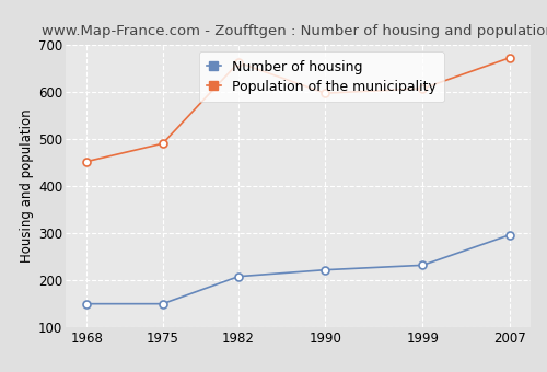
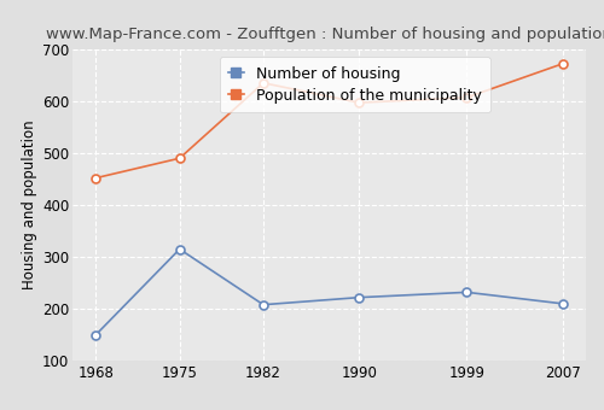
Number of housing/1975: 150 -> 315
Population of the municipality/1982: 662 -> 635
Number of housing/2007: 296 -> 210
